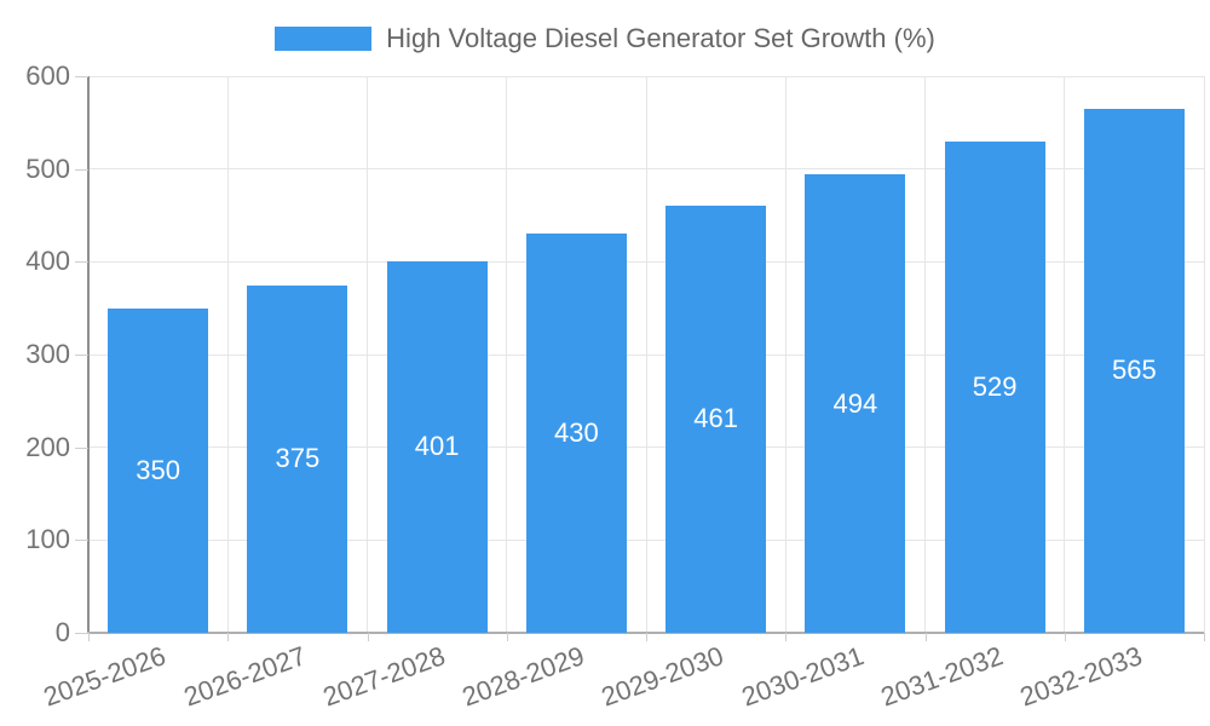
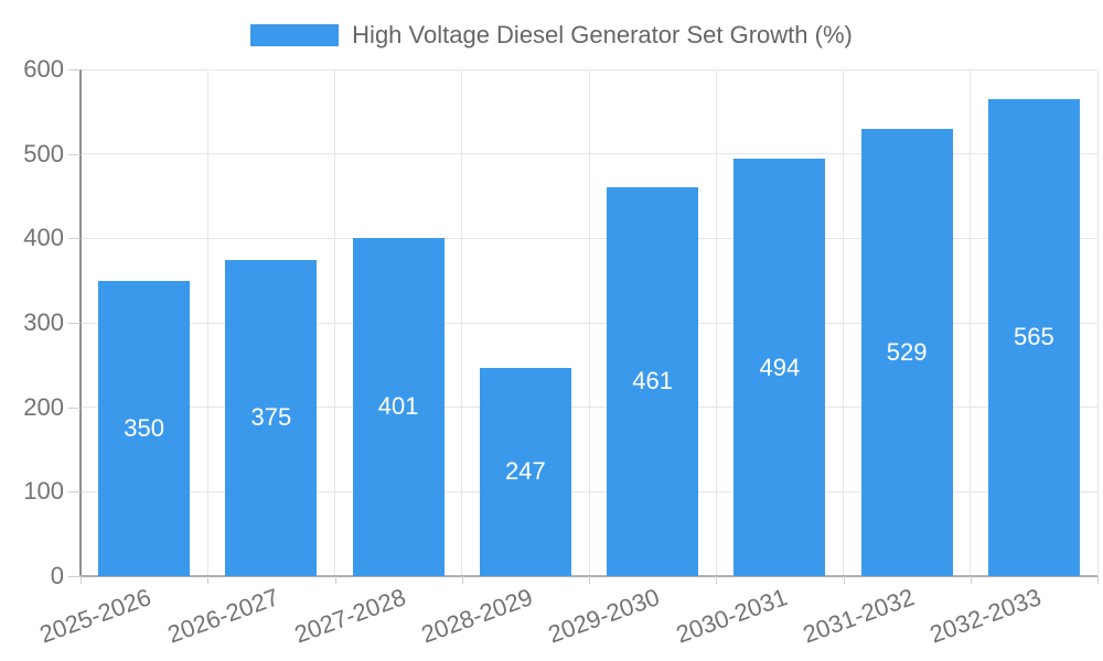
2028-2029: 430 -> 247
